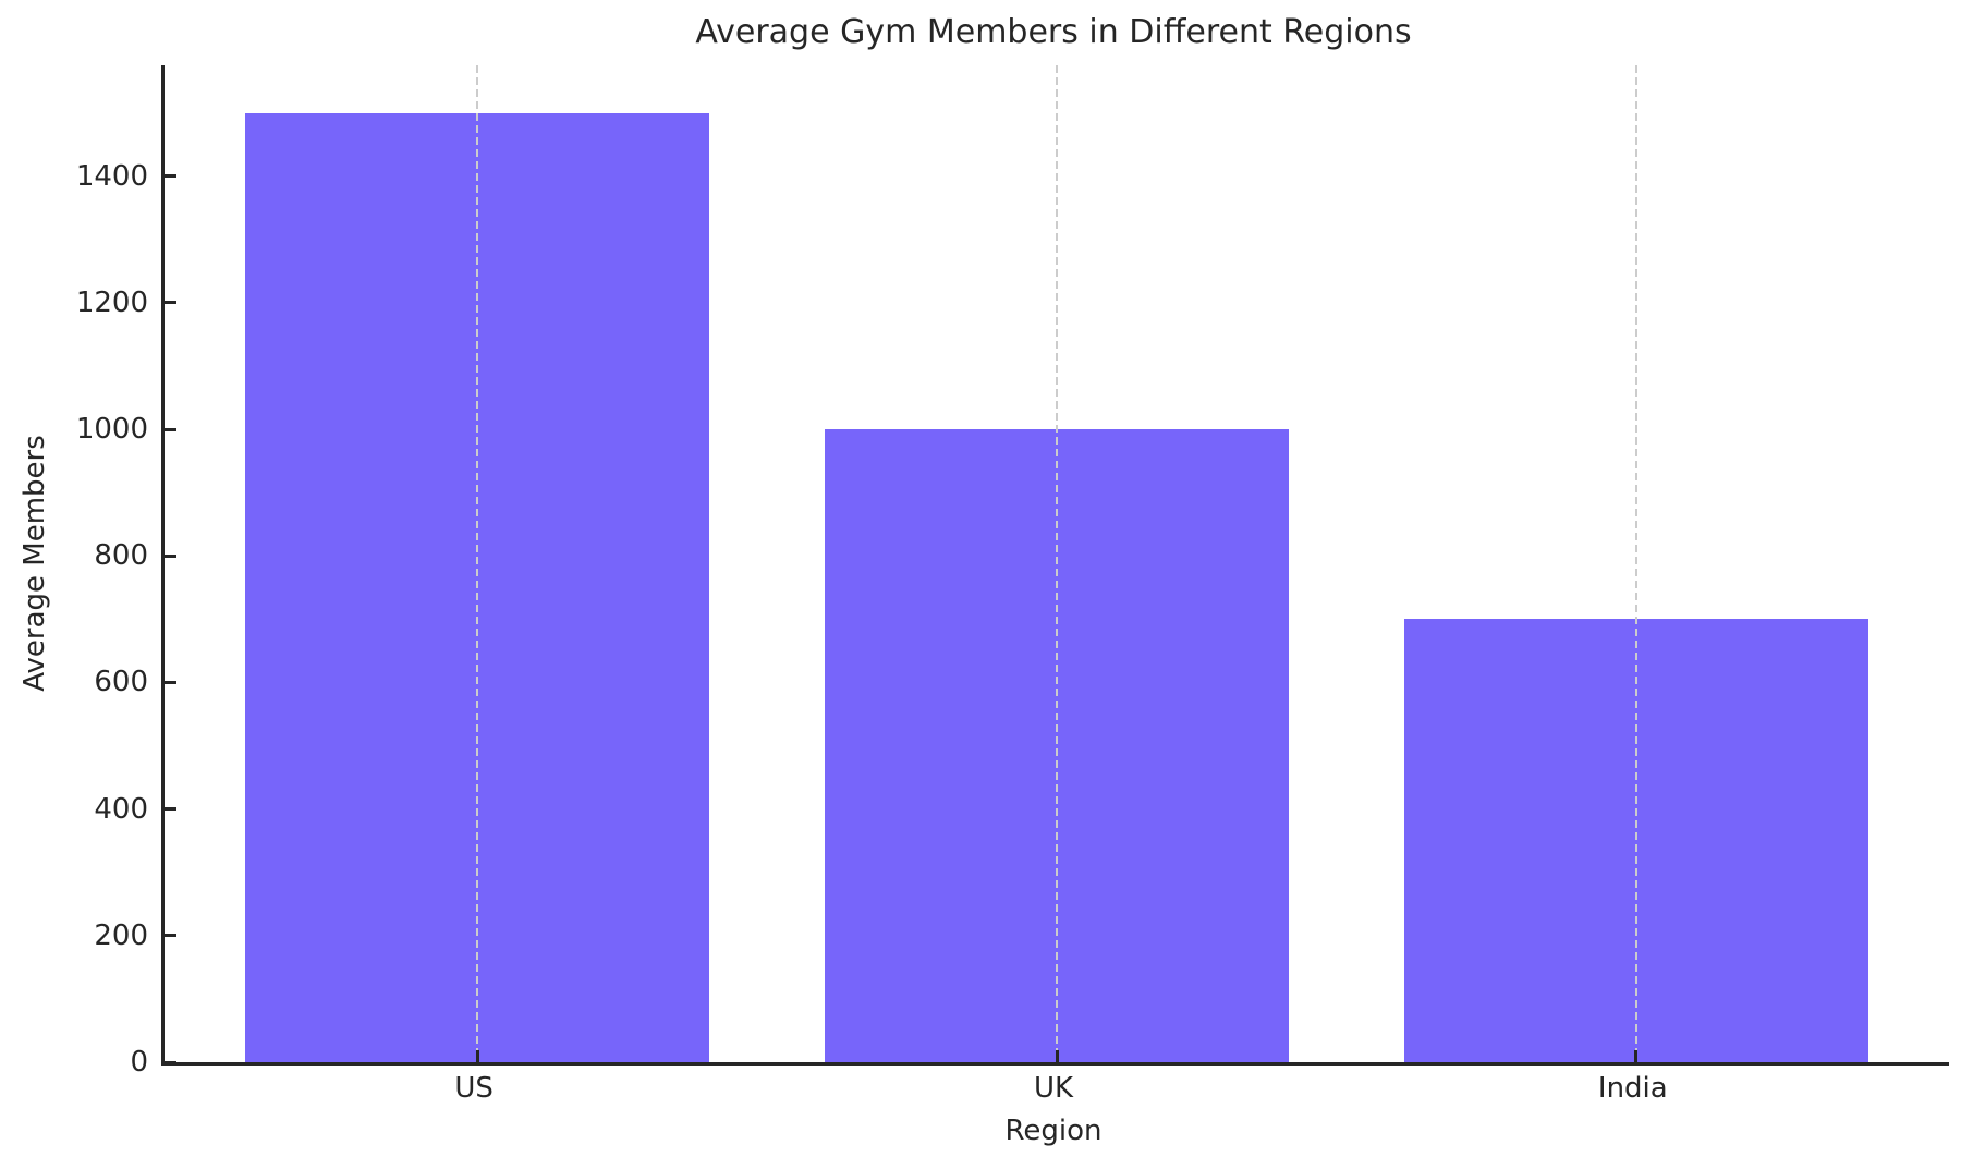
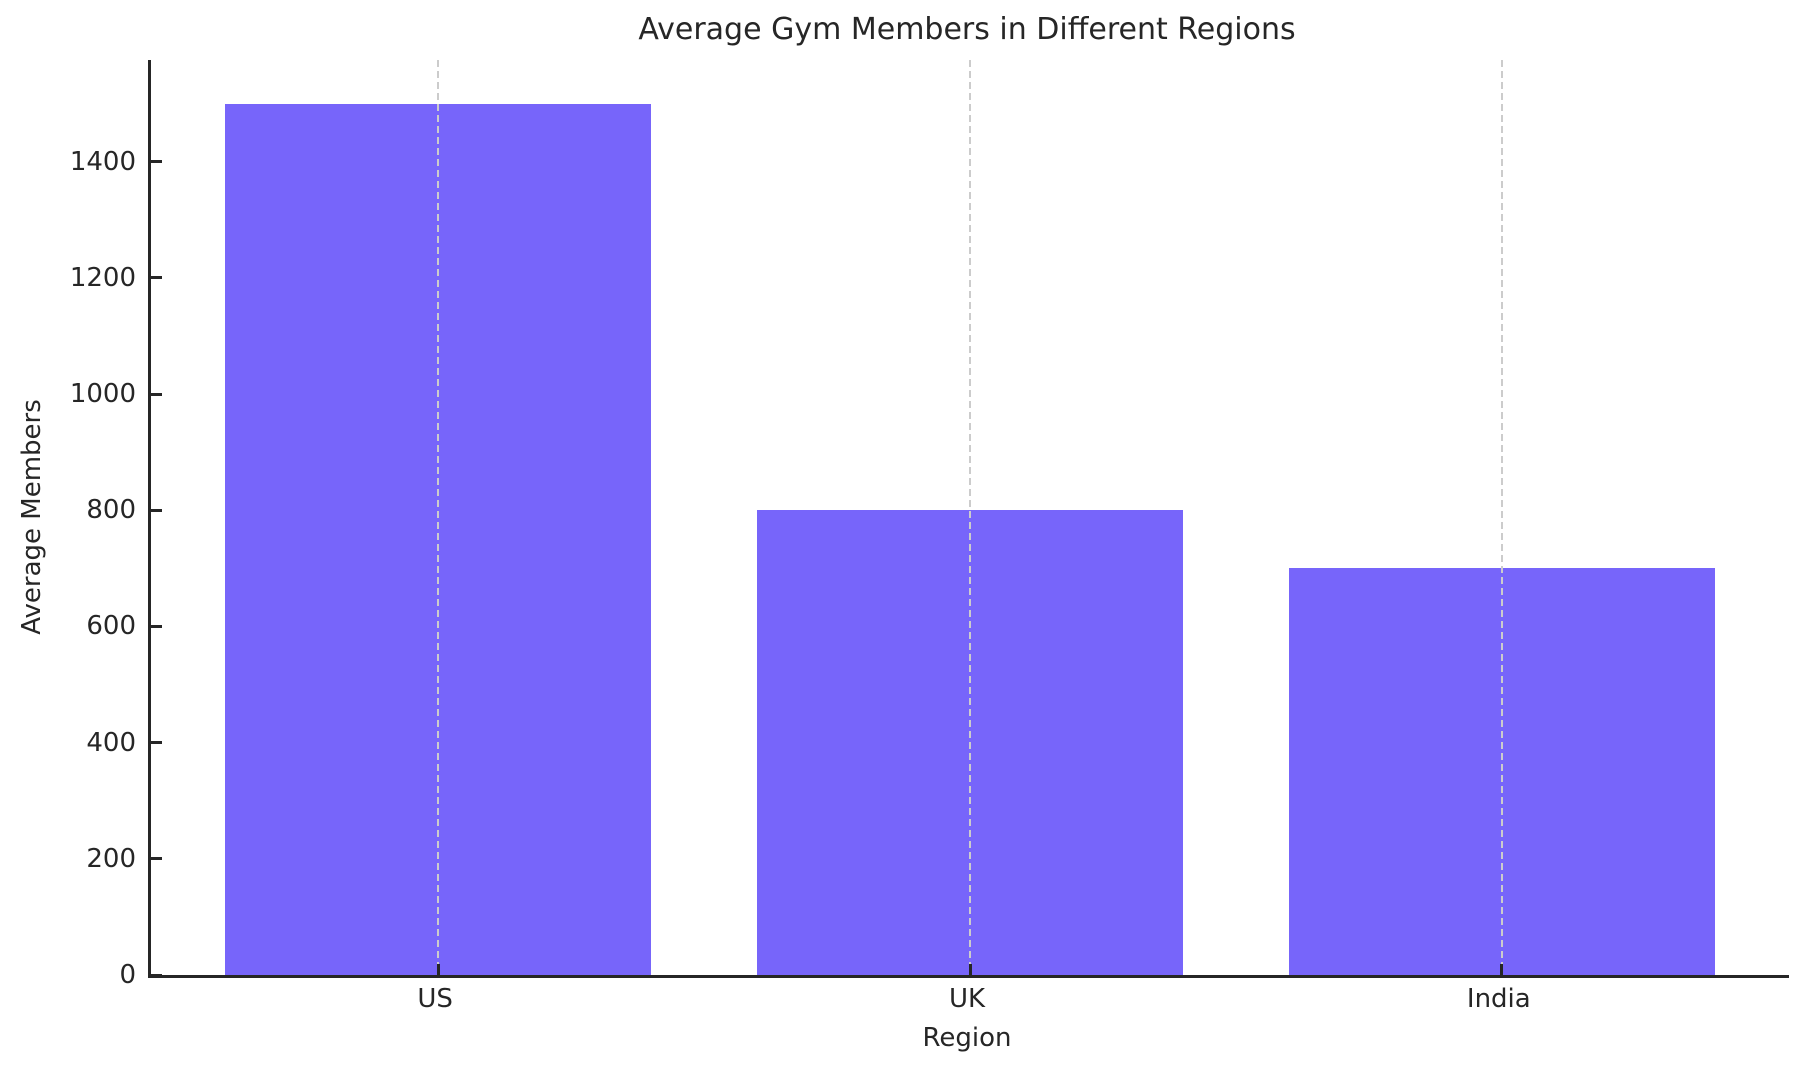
UK: 1000 -> 800
